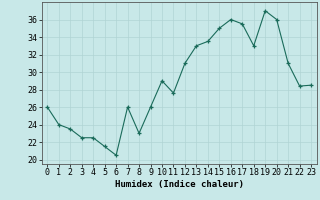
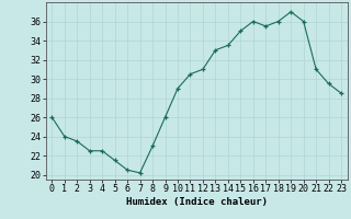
7: 26.0 -> 20.2
11: 27.6 -> 30.5
18: 33.0 -> 36.0
22: 28.4 -> 29.5
